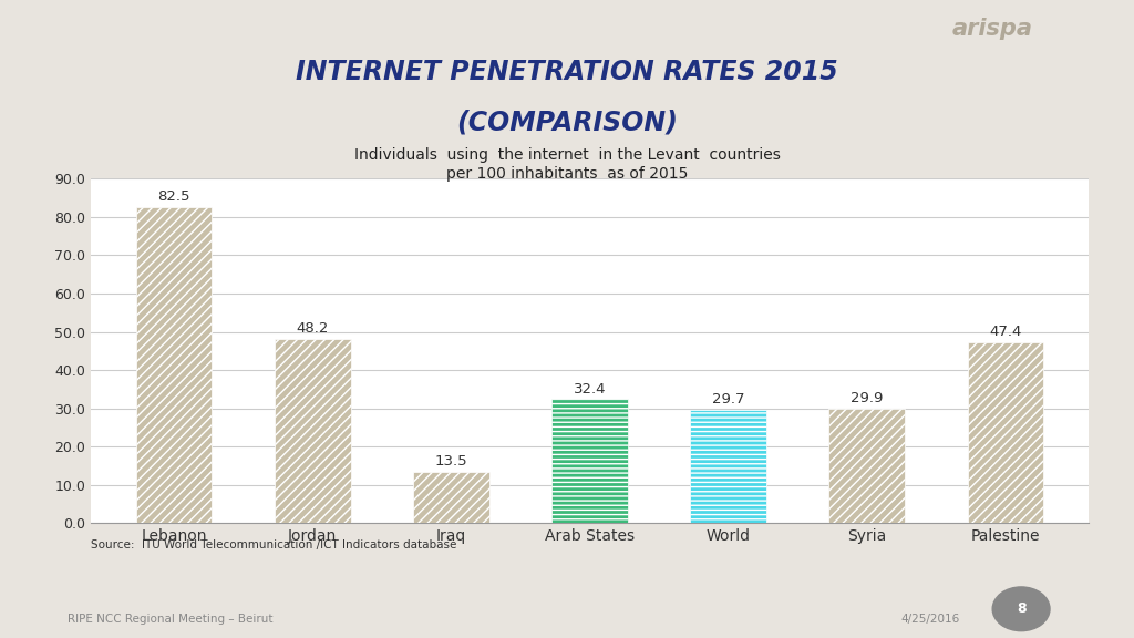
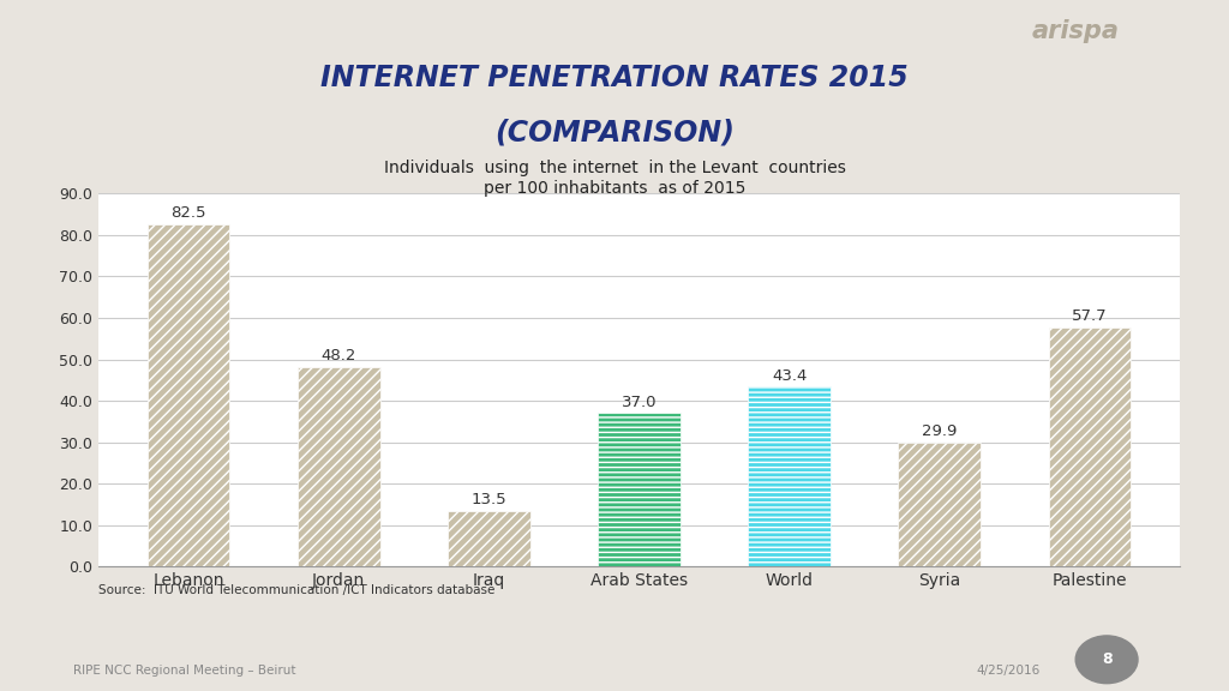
Arab States: 32.4 -> 37.0
World: 29.7 -> 43.4
Palestine: 47.4 -> 57.7
